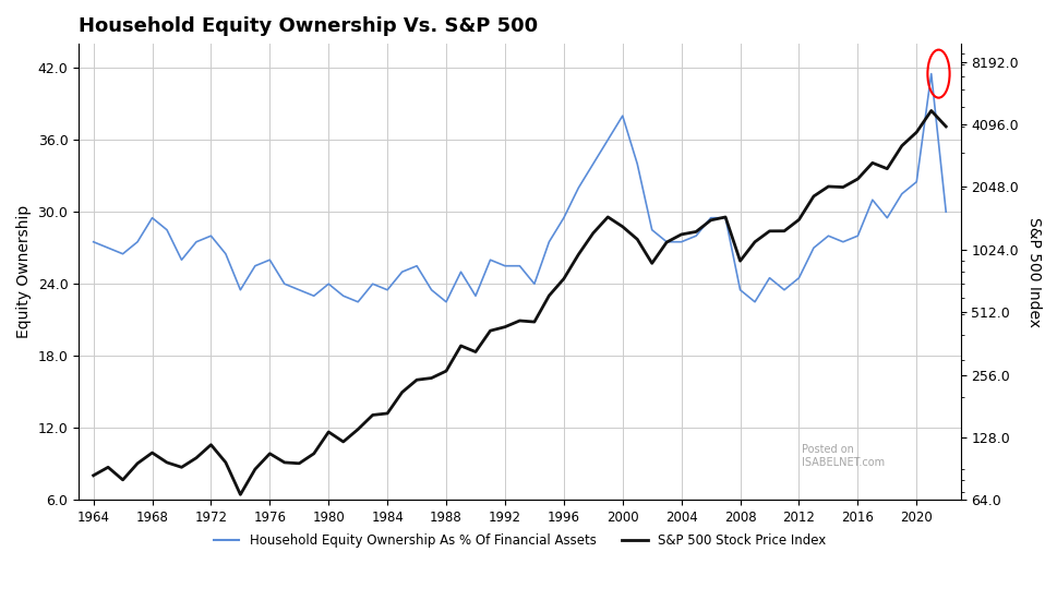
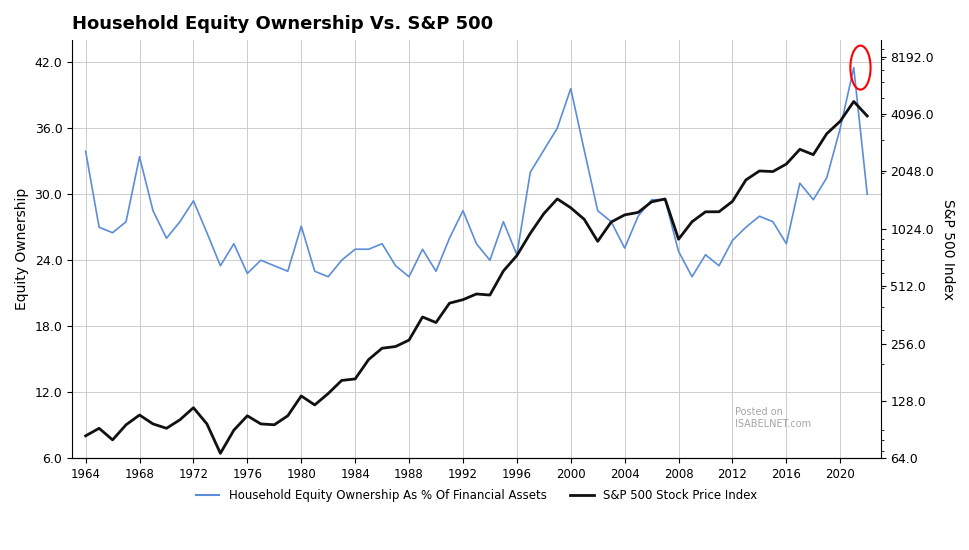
Household Equity Ownership As % Of Financial Assets/1964: 27.5 -> 33.9
Household Equity Ownership As % Of Financial Assets/1968: 29.5 -> 33.4
Household Equity Ownership As % Of Financial Assets/1972: 28.0 -> 29.4
Household Equity Ownership As % Of Financial Assets/1976: 26.0 -> 22.8
Household Equity Ownership As % Of Financial Assets/1980: 24.0 -> 27.1
Household Equity Ownership As % Of Financial Assets/1984: 23.5 -> 25.0
Household Equity Ownership As % Of Financial Assets/1992: 25.5 -> 28.5
Household Equity Ownership As % Of Financial Assets/1996: 29.5 -> 24.5
Household Equity Ownership As % Of Financial Assets/2000: 38.0 -> 39.6
Household Equity Ownership As % Of Financial Assets/2004: 27.5 -> 25.1
Household Equity Ownership As % Of Financial Assets/2008: 23.5 -> 24.8
Household Equity Ownership As % Of Financial Assets/2012: 24.5 -> 25.8
Household Equity Ownership As % Of Financial Assets/2016: 28.0 -> 25.5
Household Equity Ownership As % Of Financial Assets/2020: 32.5 -> 36.0
